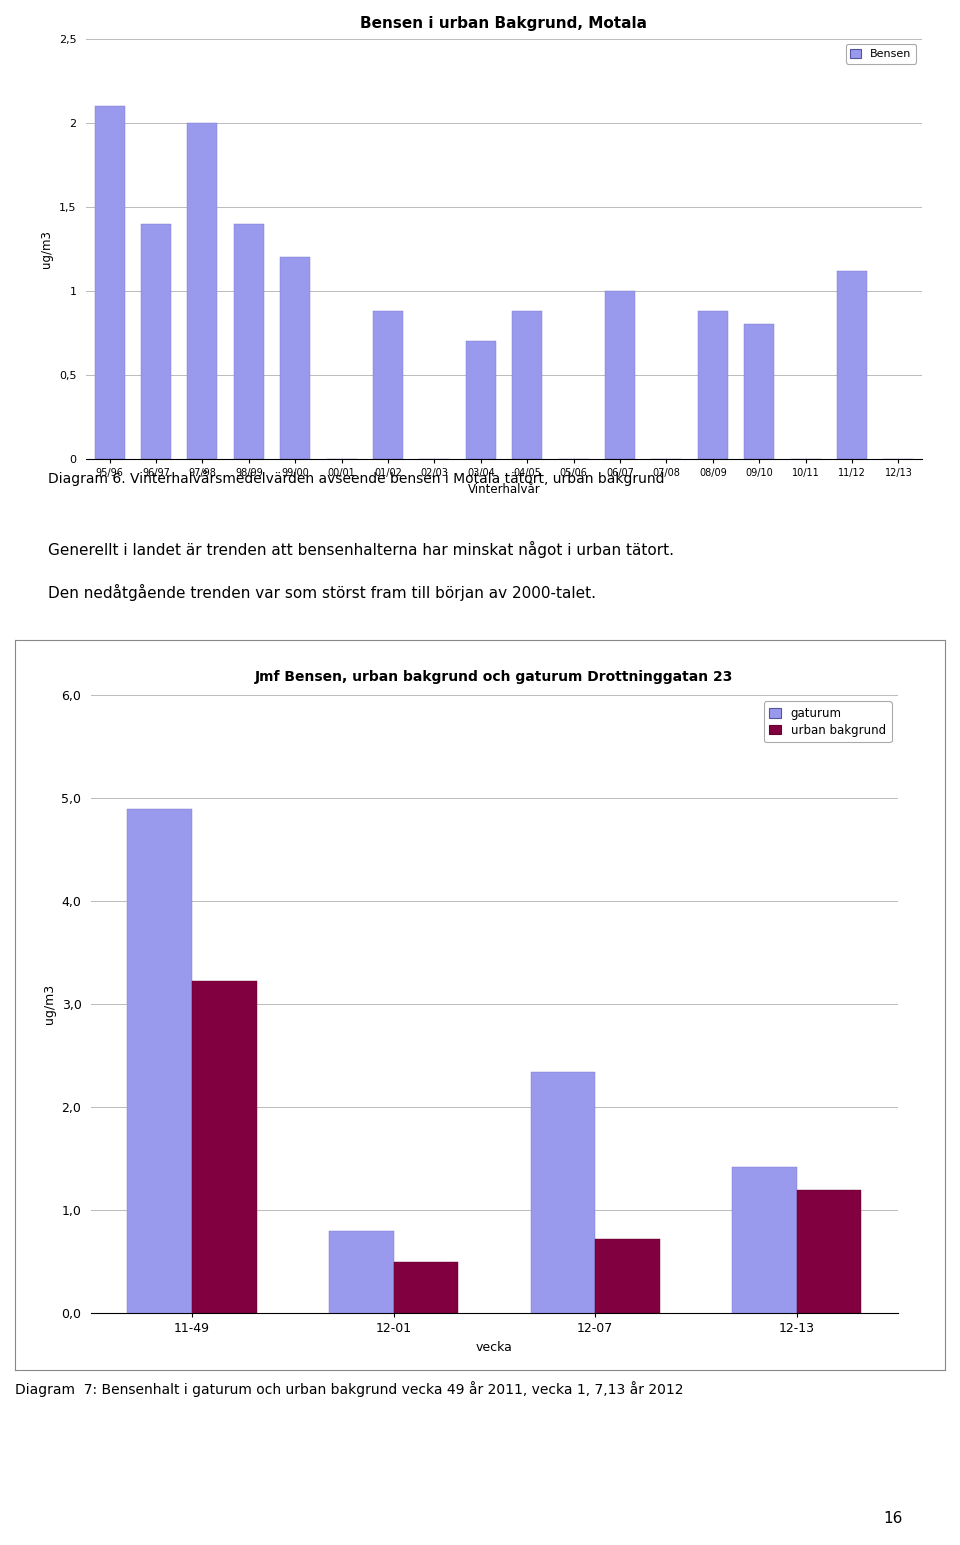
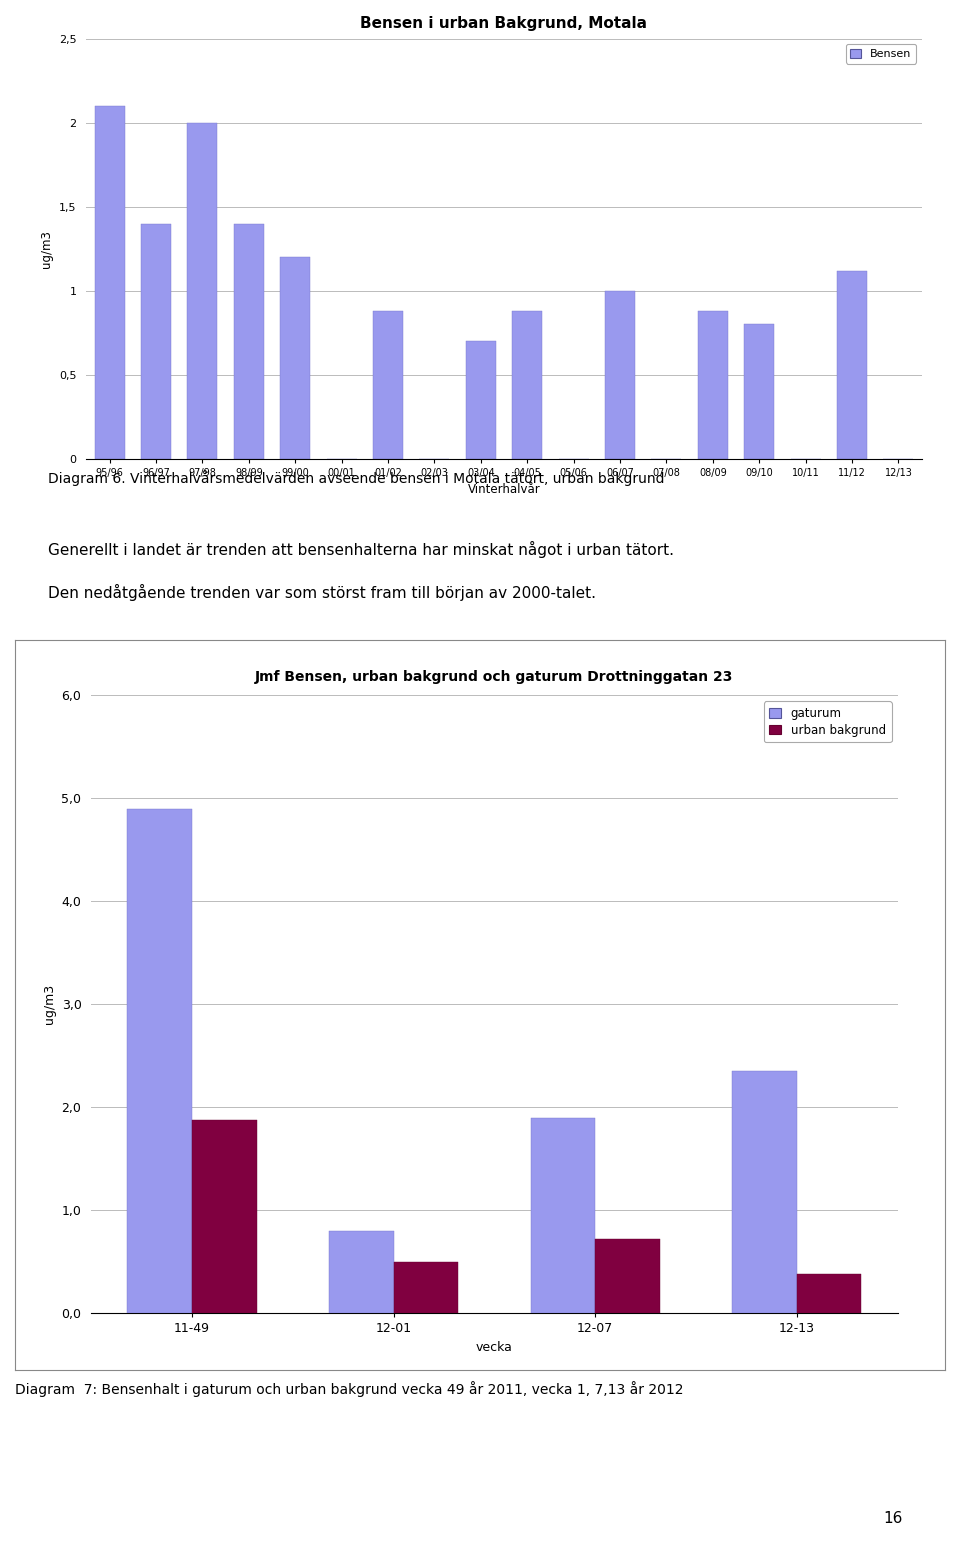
Jmf Bensen, urban bakgrund och gaturum Drottninggatan 23/urban bakgrund/11-49: 3,23 -> 1,88
Jmf Bensen, urban bakgrund och gaturum Drottninggatan 23/gaturum/12-07: 2,34 -> 1,90
Jmf Bensen, urban bakgrund och gaturum Drottninggatan 23/gaturum/12-13: 1,42 -> 2,35
Jmf Bensen, urban bakgrund och gaturum Drottninggatan 23/urban bakgrund/12-13: 1,20 -> 0,38
